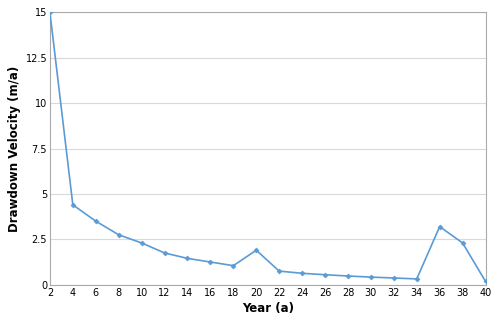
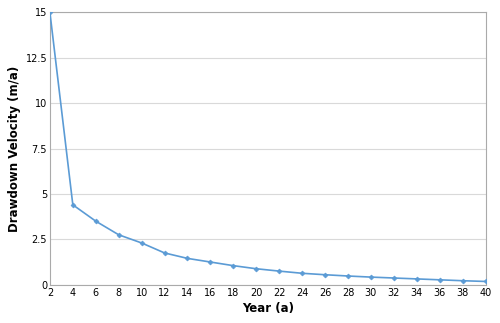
20: 1.9 -> 0.9
36: 3.2 -> 0.3
38: 2.3 -> 0.2
